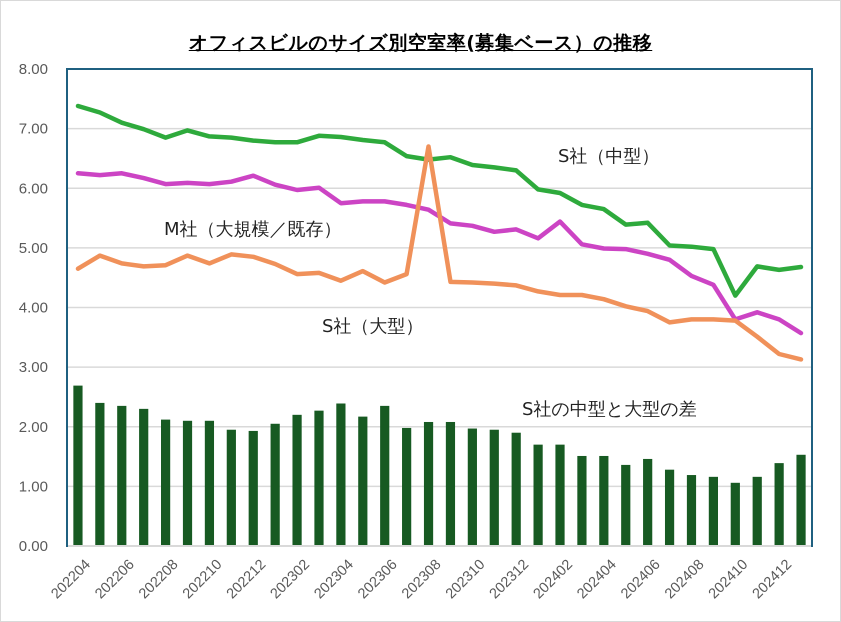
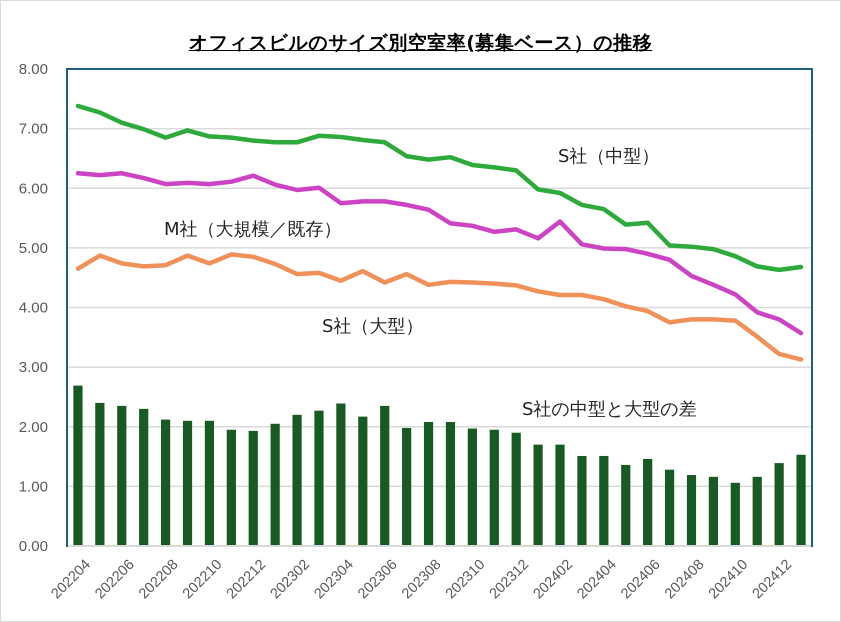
S社（大型）/202308: 6.7 -> 4.4
S社（中型）/202410: 4.2 -> 4.9
M社（大規模／既存）/202410: 3.8 -> 4.2
